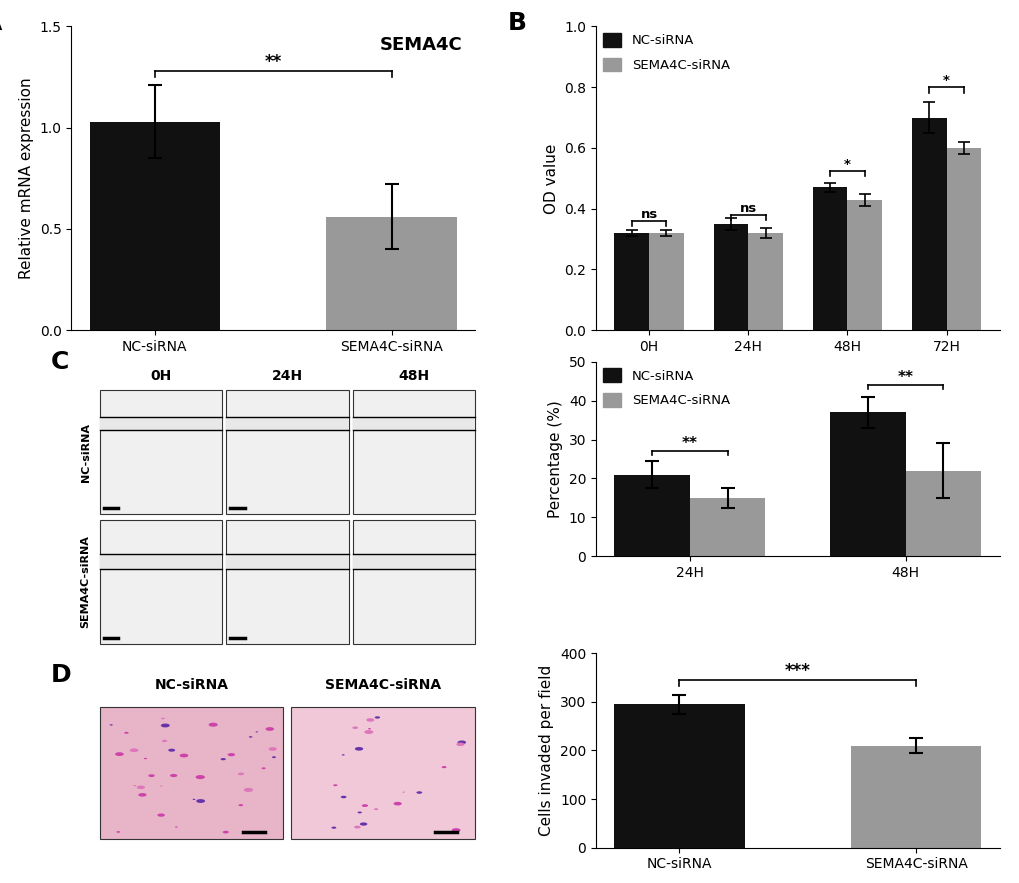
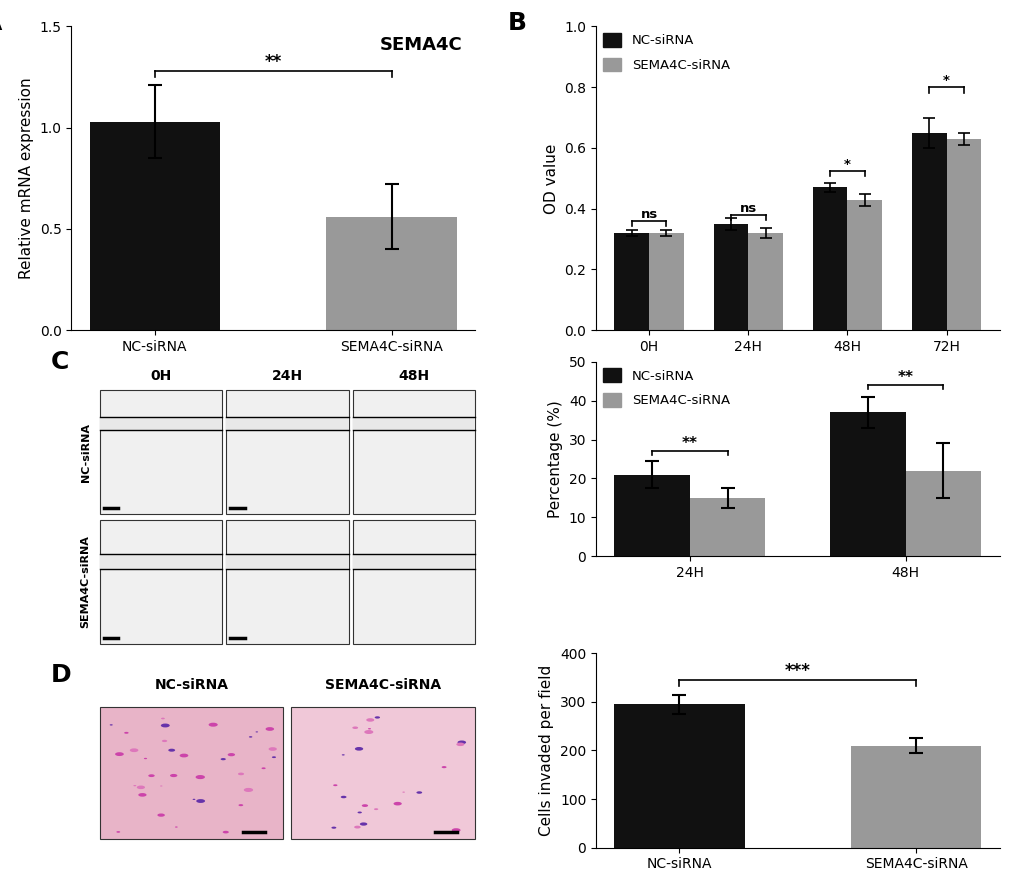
NC-siRNA/72H: 0.70 -> 0.65
SEMA4C-siRNA/72H: 0.60 -> 0.63
